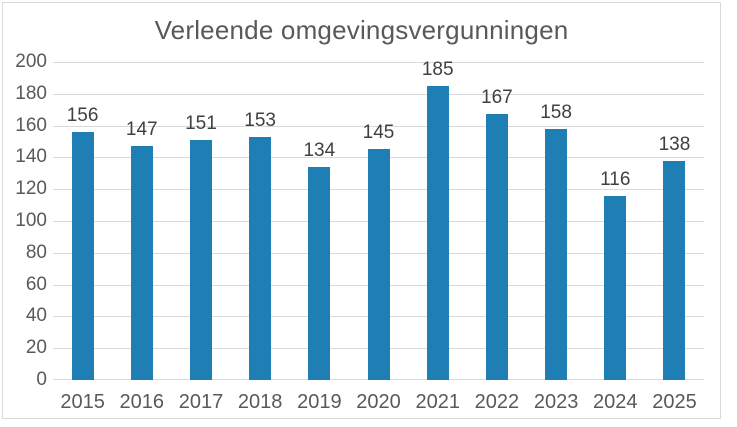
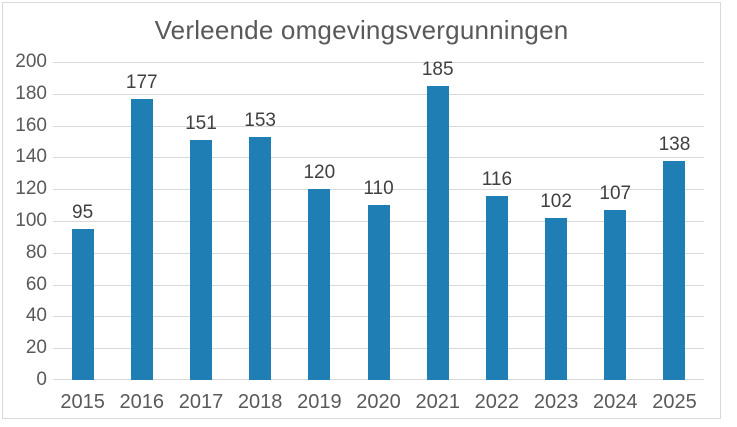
2015: 156 -> 95
2016: 147 -> 177
2019: 134 -> 120
2020: 145 -> 110
2022: 167 -> 116
2023: 158 -> 102
2024: 116 -> 107
